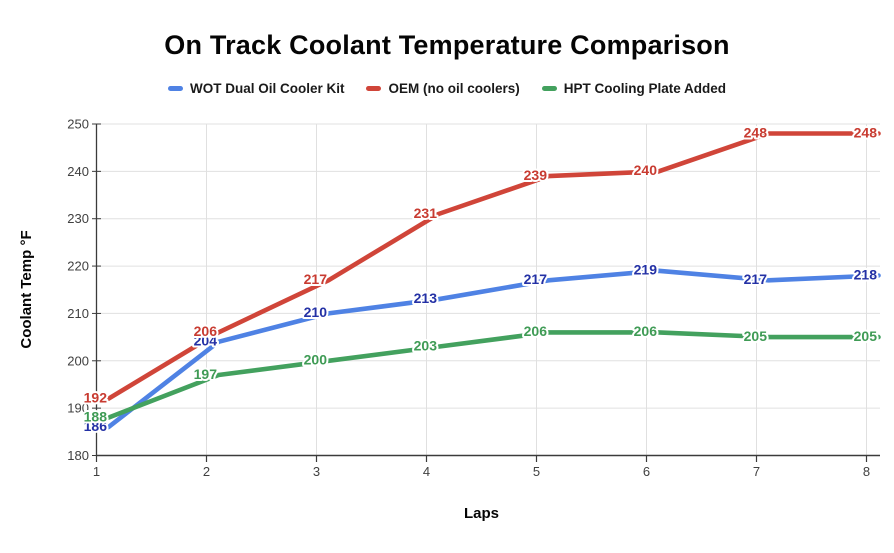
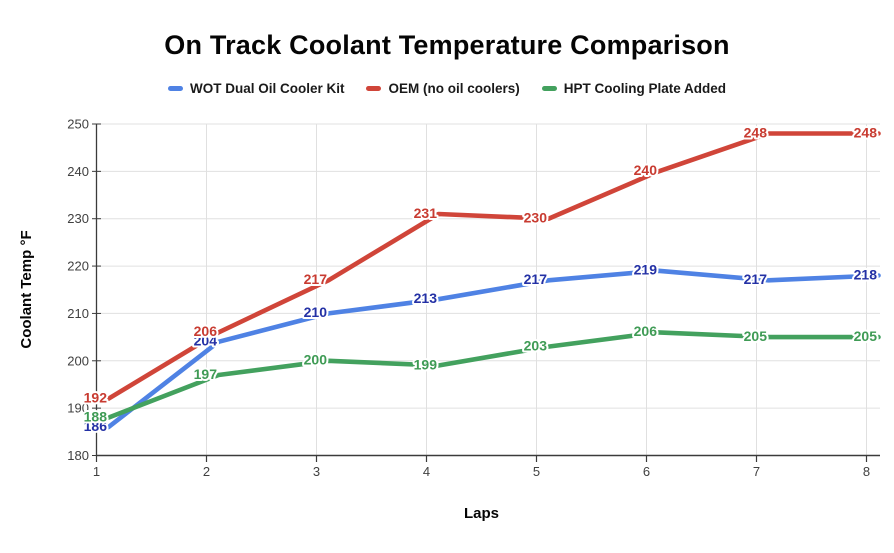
HPT Cooling Plate Added/4: 203 -> 199
OEM (no oil coolers)/5: 239 -> 230
HPT Cooling Plate Added/5: 206 -> 203
